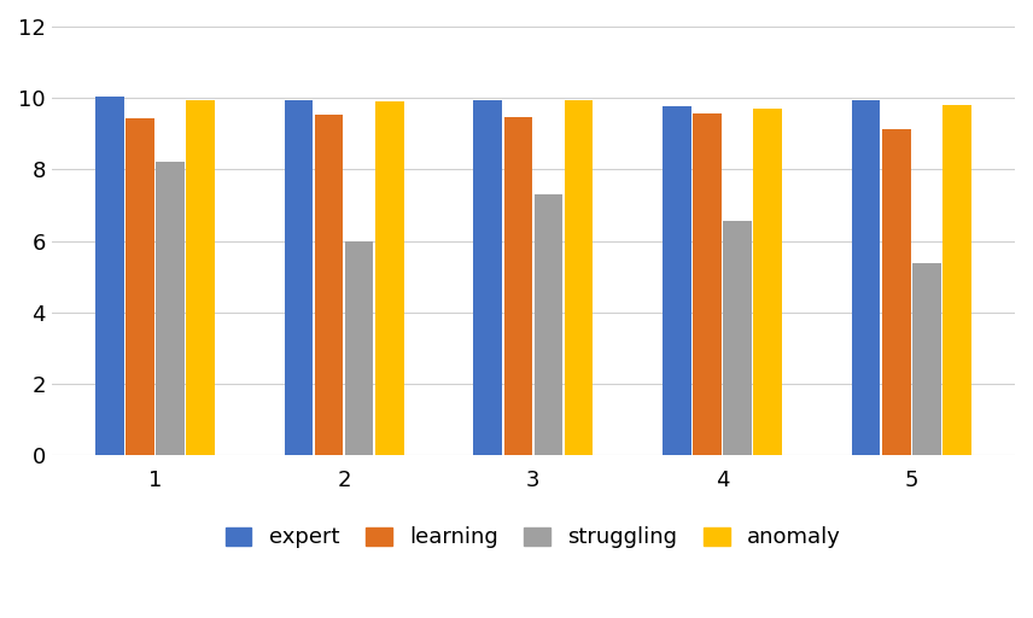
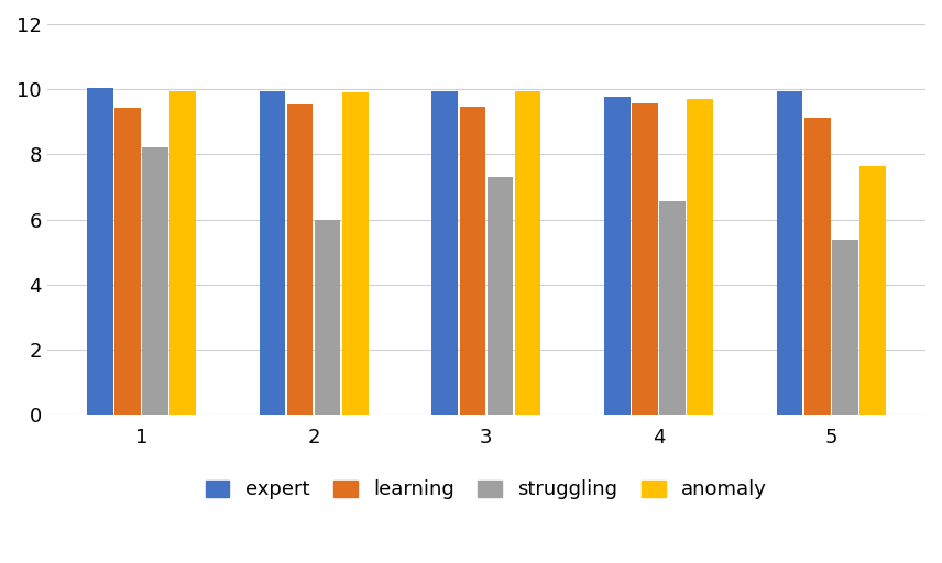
anomaly/5: 9.80 -> 7.65
